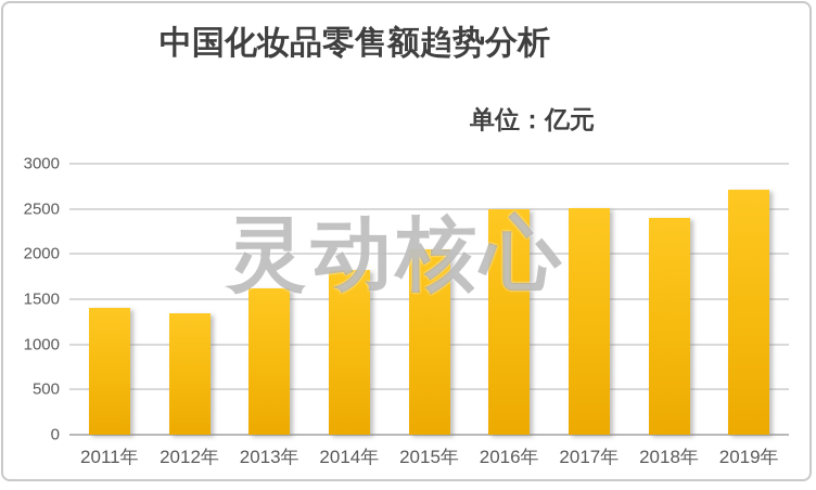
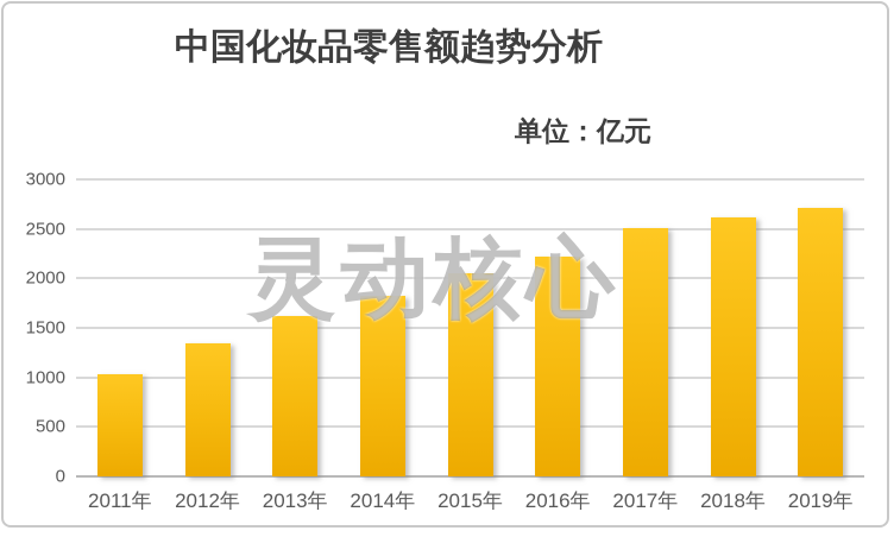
2011年: 1400 -> 1000
2016年: 2500 -> 2200
2018年: 2400 -> 2600
